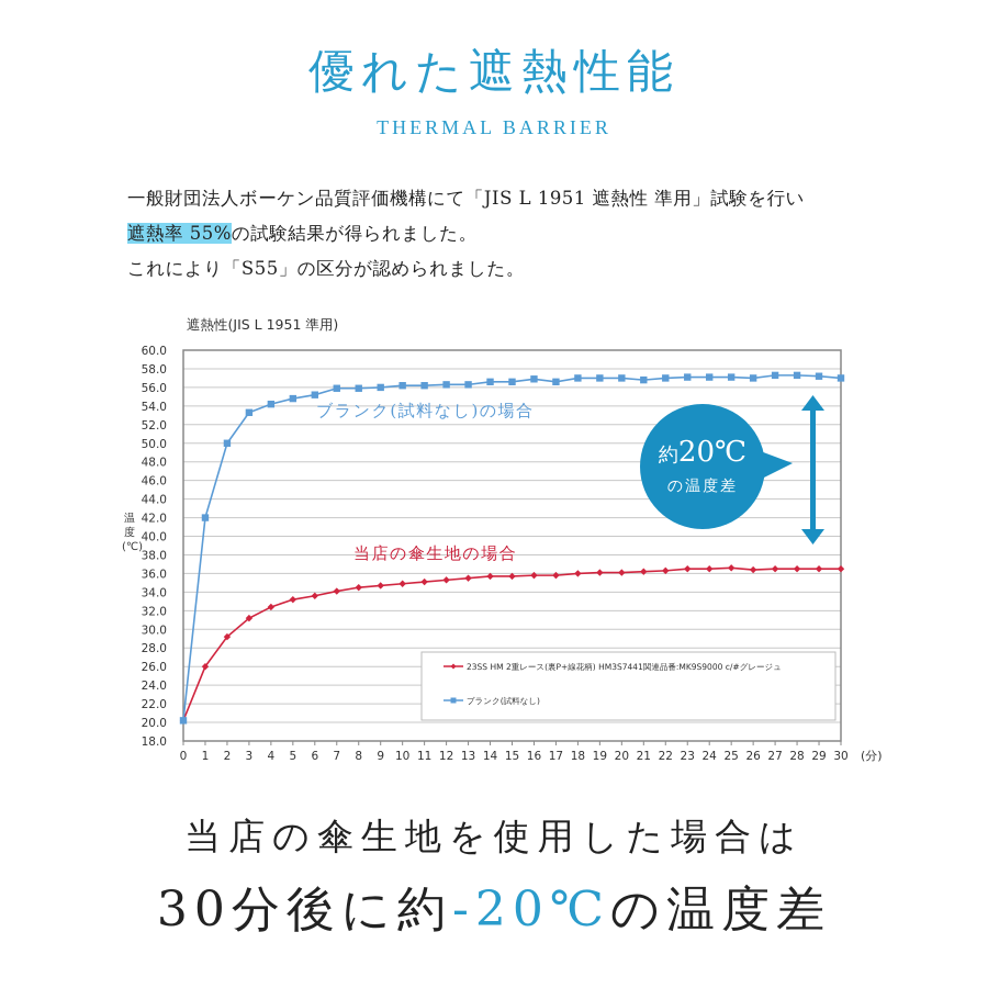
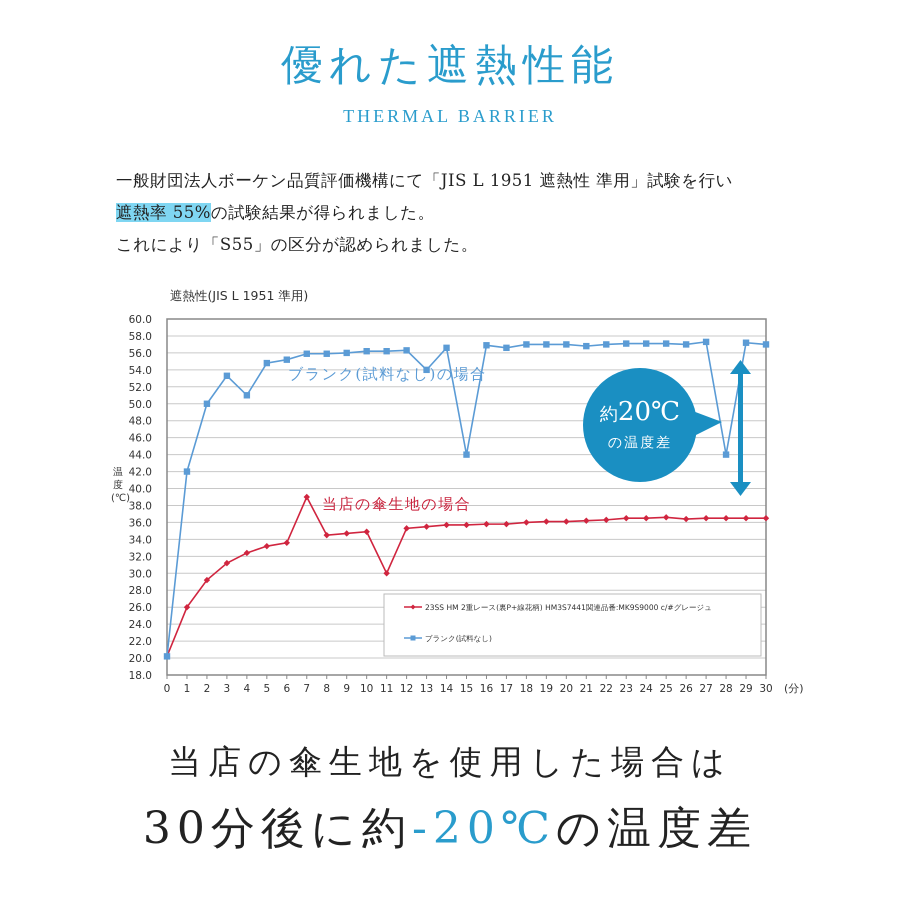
ブランク(試料なし)/4: 54 -> 51
23SS HM 2重レース(裏P+線花柄) HM3S7441関連品番:MK9S9000 c/#グレージュ/7: 34 -> 39
23SS HM 2重レース(裏P+線花柄) HM3S7441関連品番:MK9S9000 c/#グレージュ/11: 35 -> 30
ブランク(試料なし)/13: 56 -> 54
ブランク(試料なし)/15: 57 -> 44
ブランク(試料なし)/28: 57 -> 44
